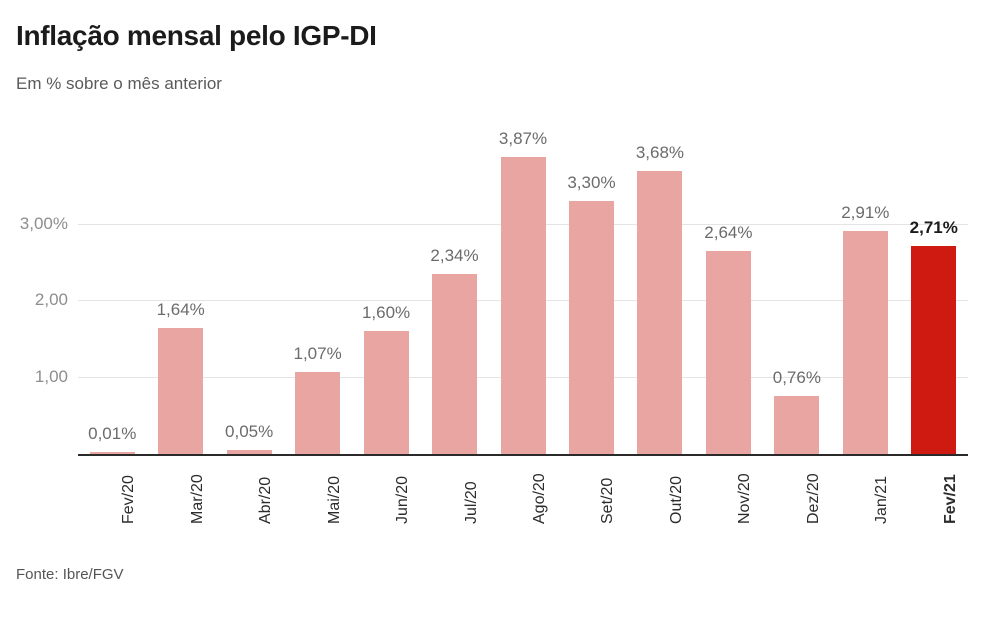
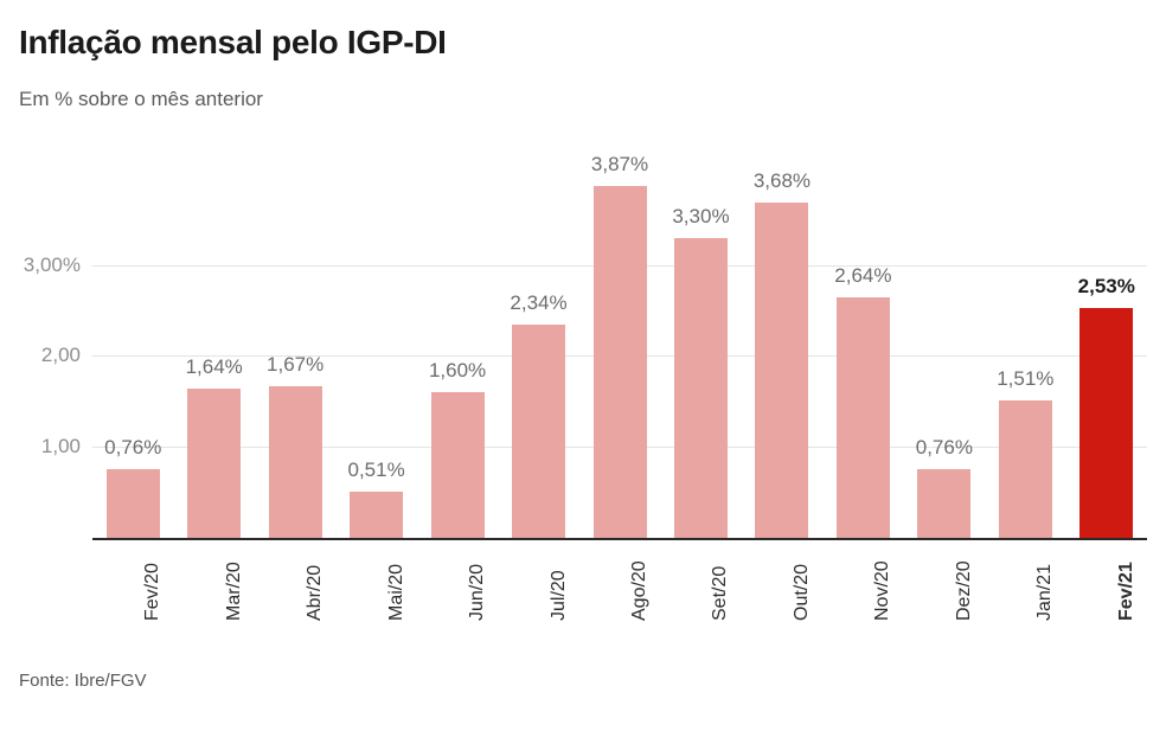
Fev/20: 0,01% -> 0,76%
Abr/20: 0,05% -> 1,67%
Mai/20: 1,07% -> 0,51%
Jan/21: 2,91% -> 1,51%
Fev/21: 2,71% -> 2,53%
